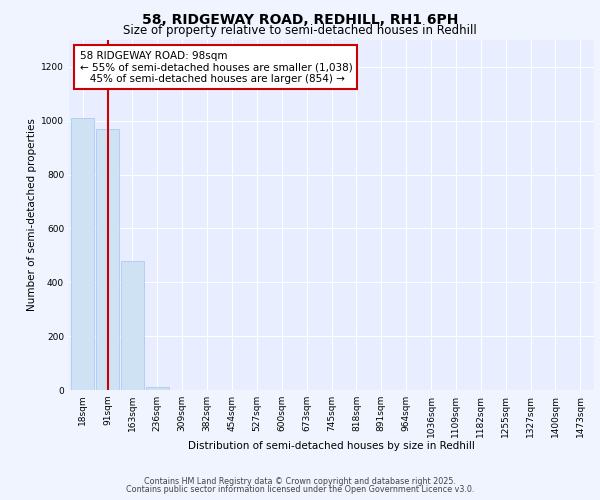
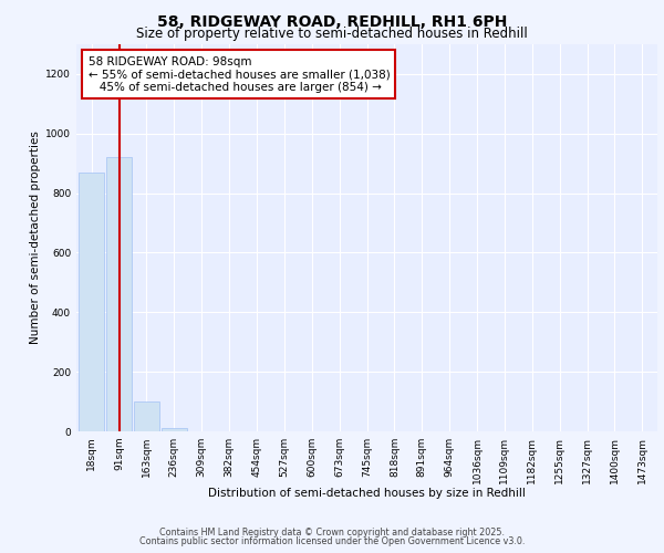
18sqm: 1010 -> 870
91sqm: 970 -> 920
163sqm: 480 -> 100
